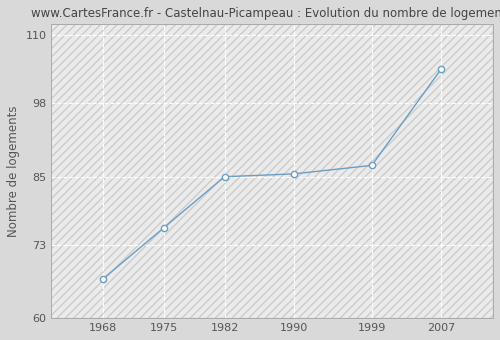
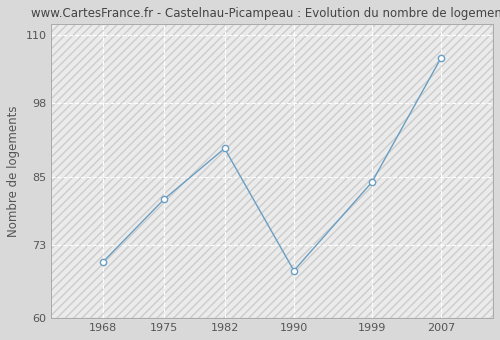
1968: 67.0 -> 70.0
1975: 76.0 -> 81.0
1982: 85.0 -> 90.0
1990: 85.5 -> 68.4
1999: 87.0 -> 84.0
2007: 104.0 -> 106.0
